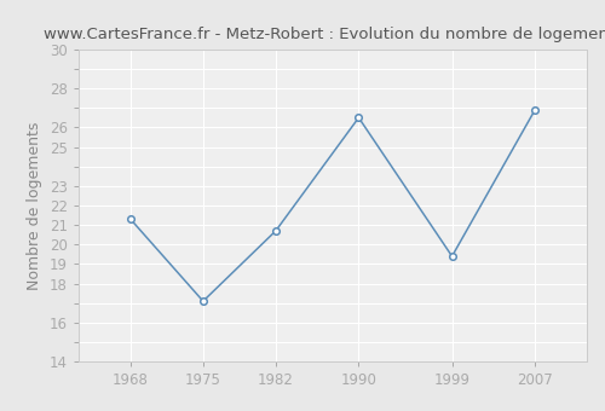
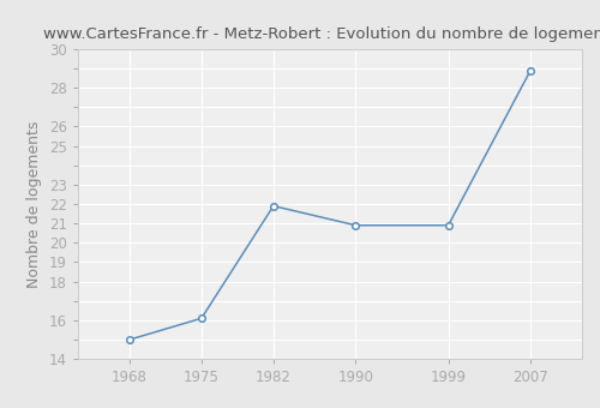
1968: 21.3 -> 15.0
1975: 17.1 -> 16.1
1982: 20.7 -> 21.9
1990: 26.5 -> 20.9
1999: 19.4 -> 20.9
2007: 26.9 -> 28.9
